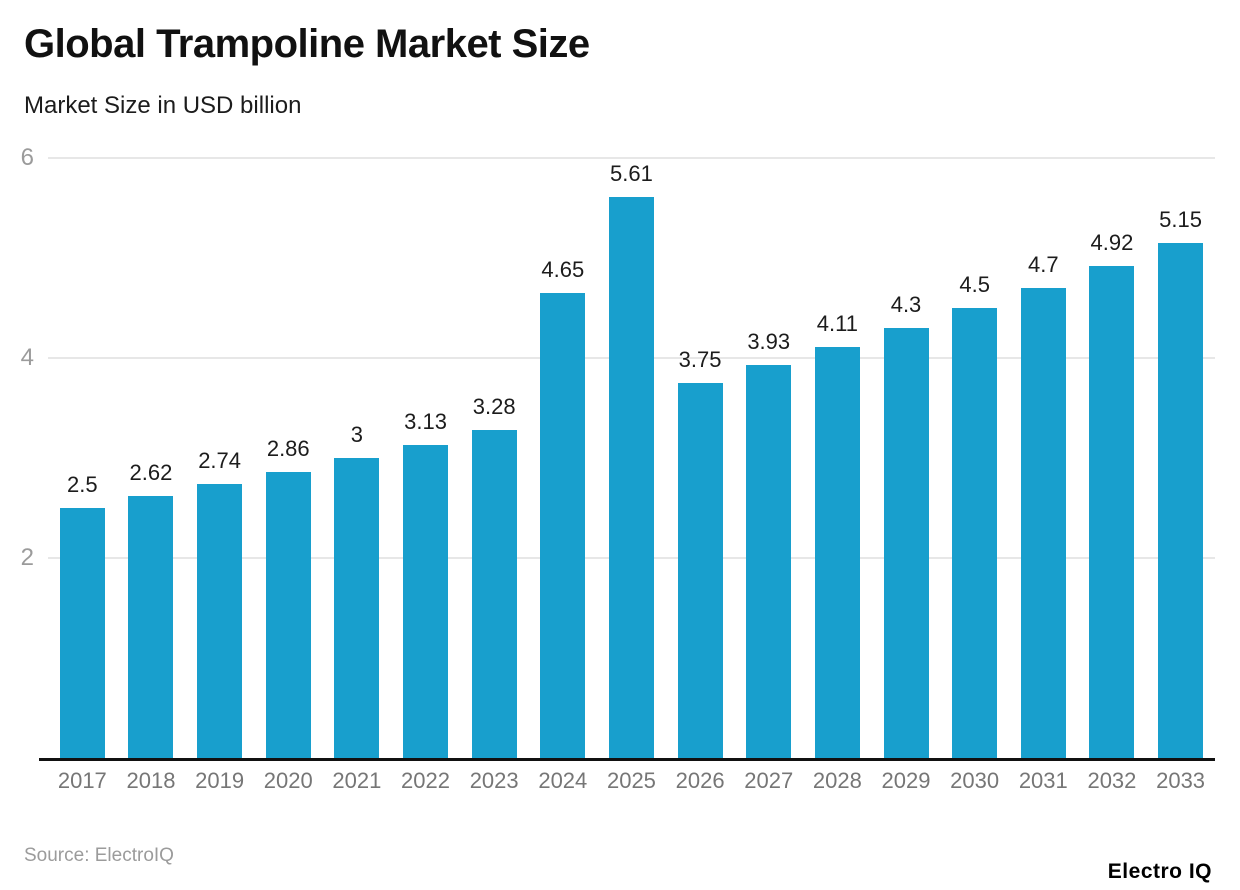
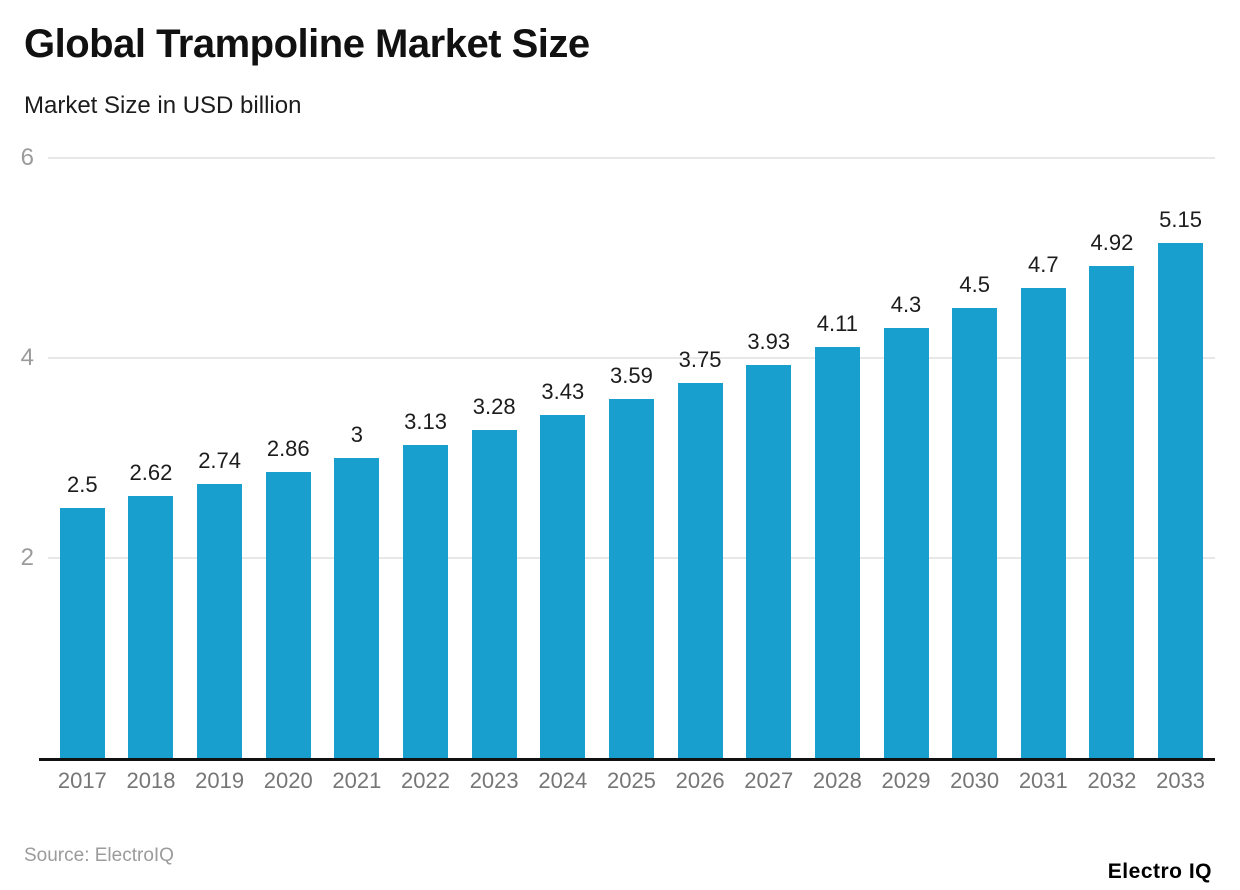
2024: 4.65 -> 3.43
2025: 5.61 -> 3.59
